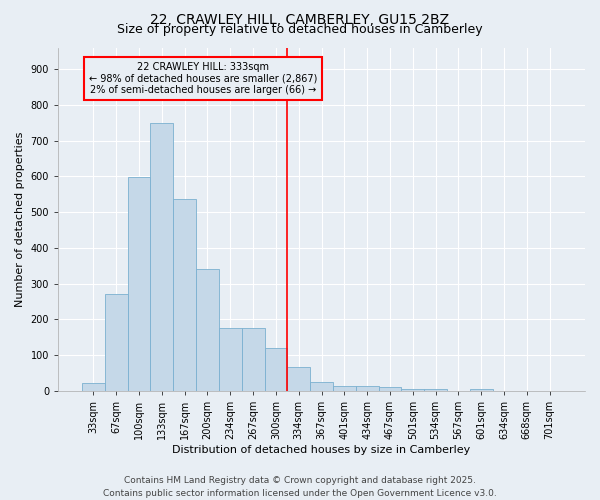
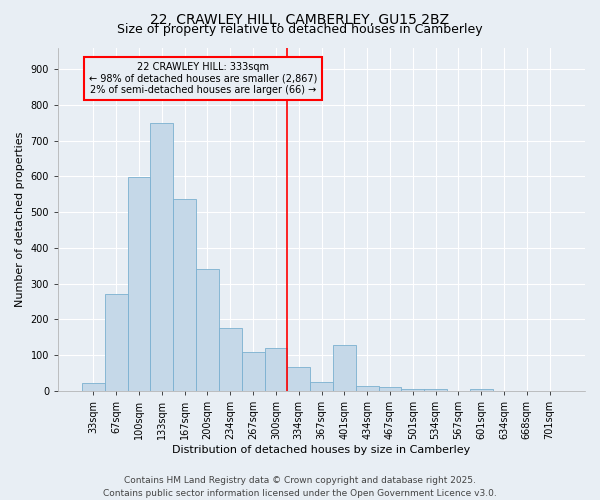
267sqm: 175 -> 110
401sqm: 15 -> 130
